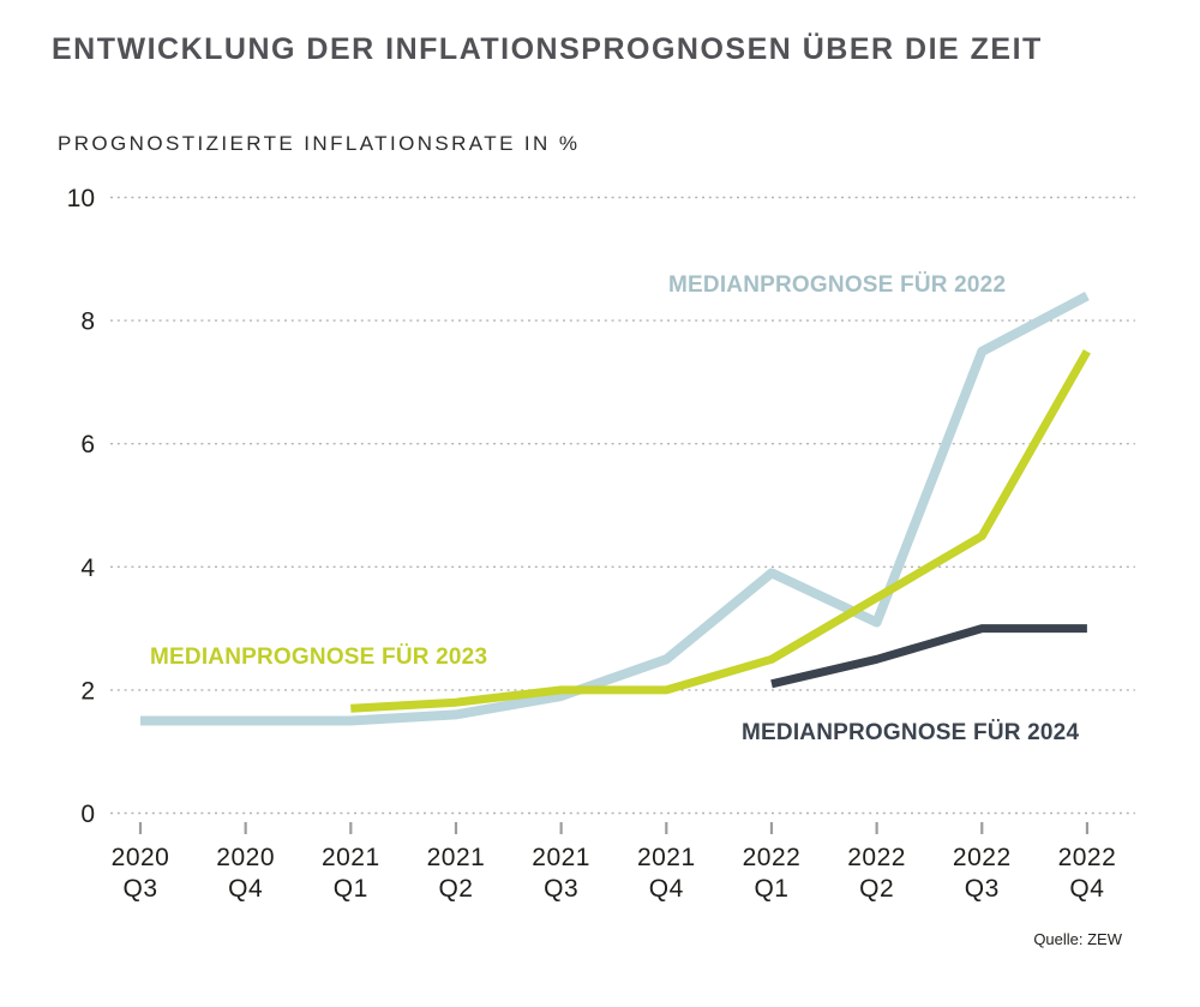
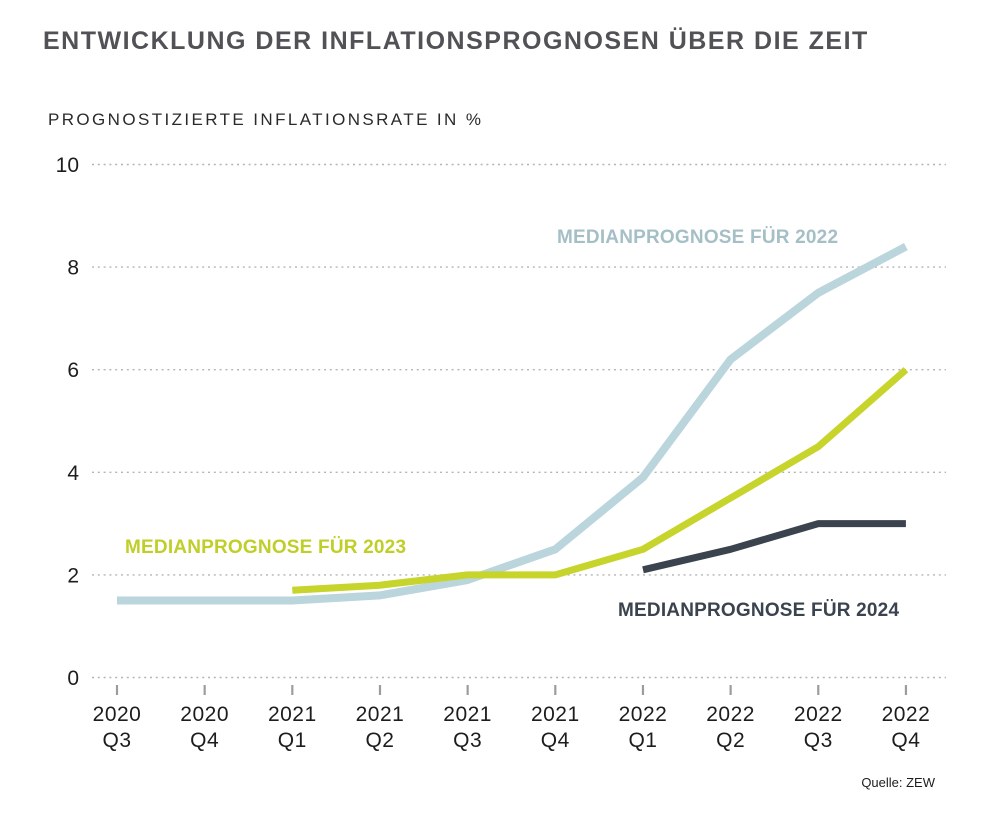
MEDIANPROGNOSE FÜR 2022/2022 Q2: 3.1 -> 6.2
MEDIANPROGNOSE FÜR 2023/2022 Q4: 7.5 -> 6.0
